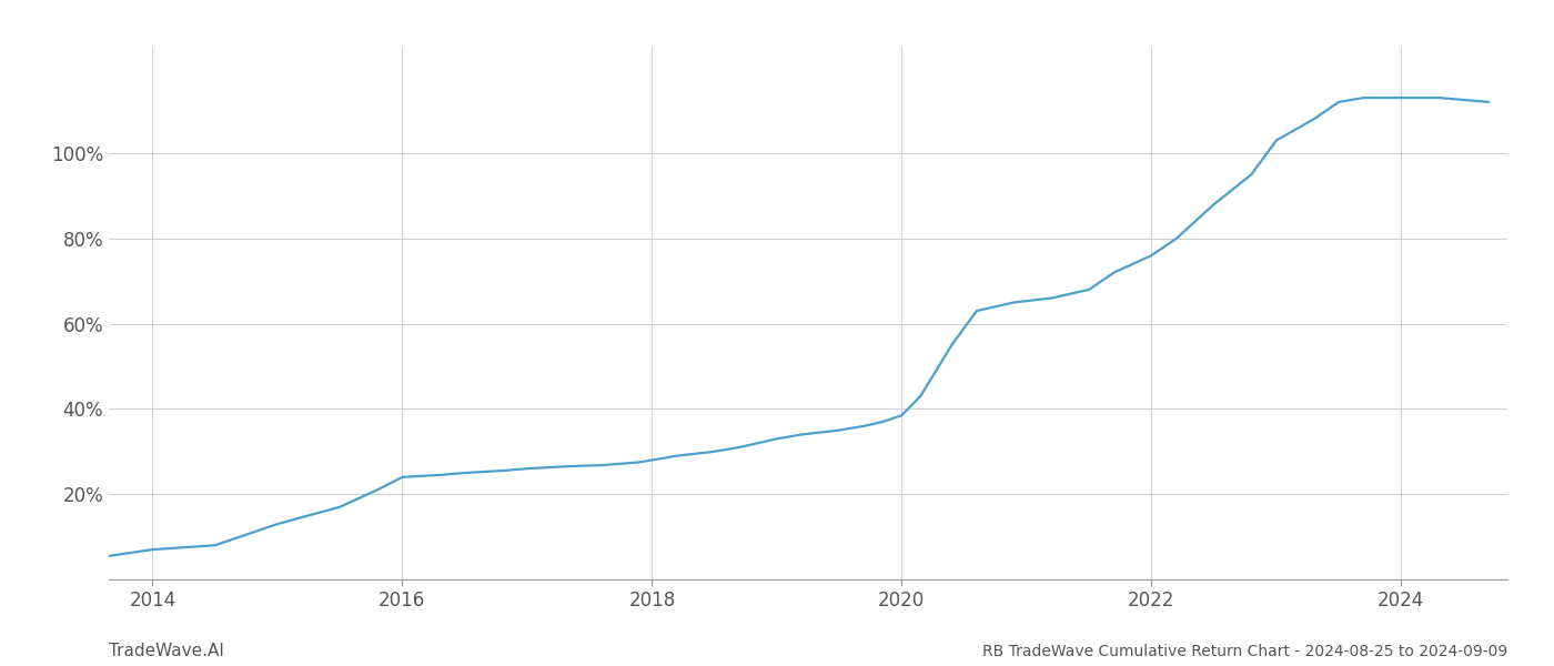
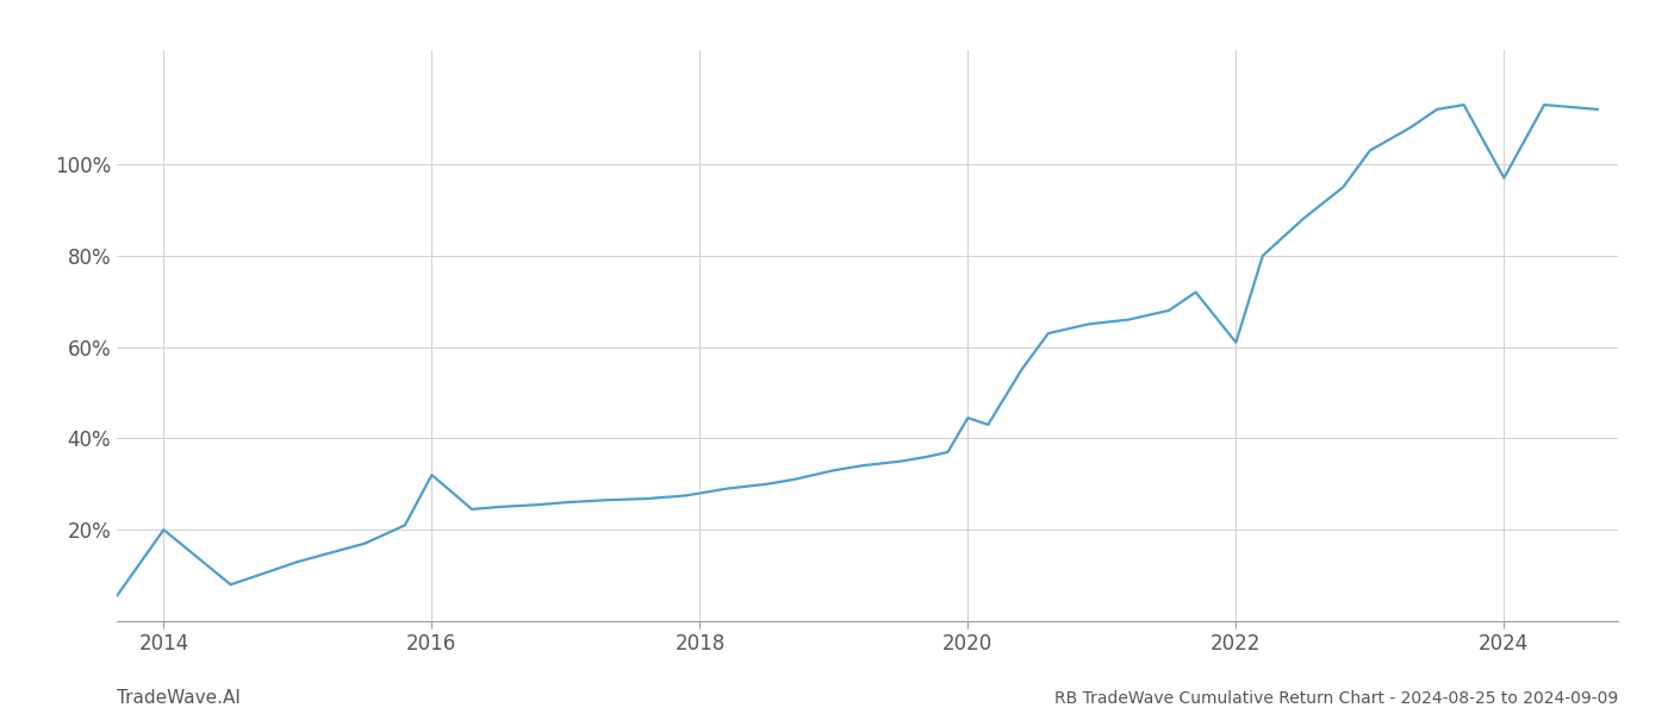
2014: 7.0% -> 20.0%
2016: 24.0% -> 32.0%
2020: 38.5% -> 44.5%
2022: 76.0% -> 61.0%
2024: 113.0% -> 97.0%
